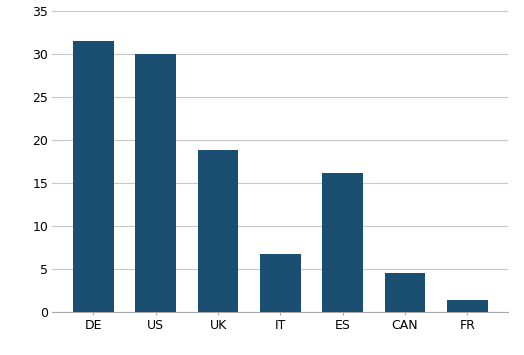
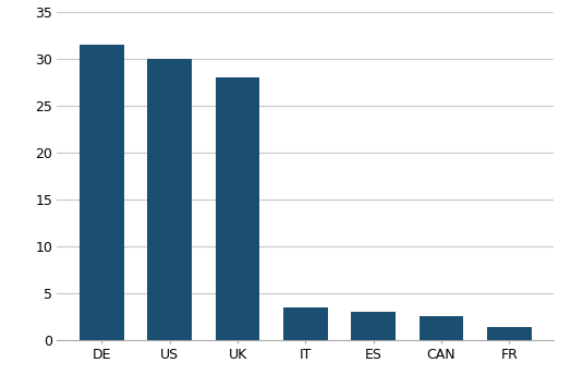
UK: 18.8 -> 28.0
IT: 6.8 -> 3.5
ES: 16.2 -> 3.1
CAN: 4.6 -> 2.6
